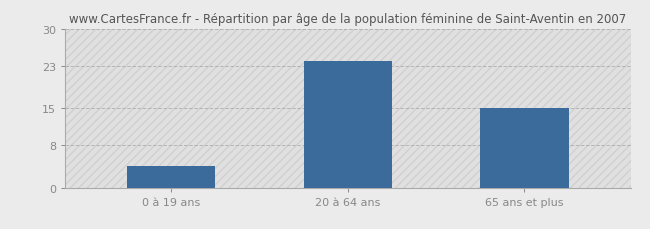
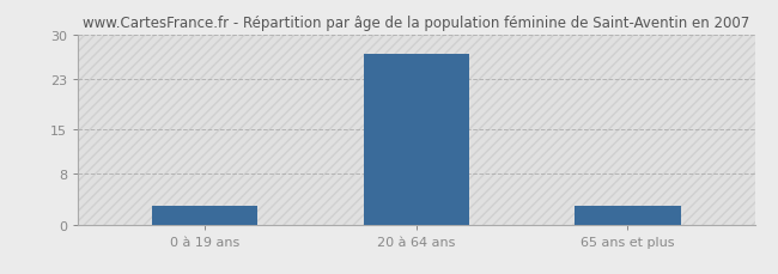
0 à 19 ans: 4 -> 3
20 à 64 ans: 24 -> 27
65 ans et plus: 15 -> 3
